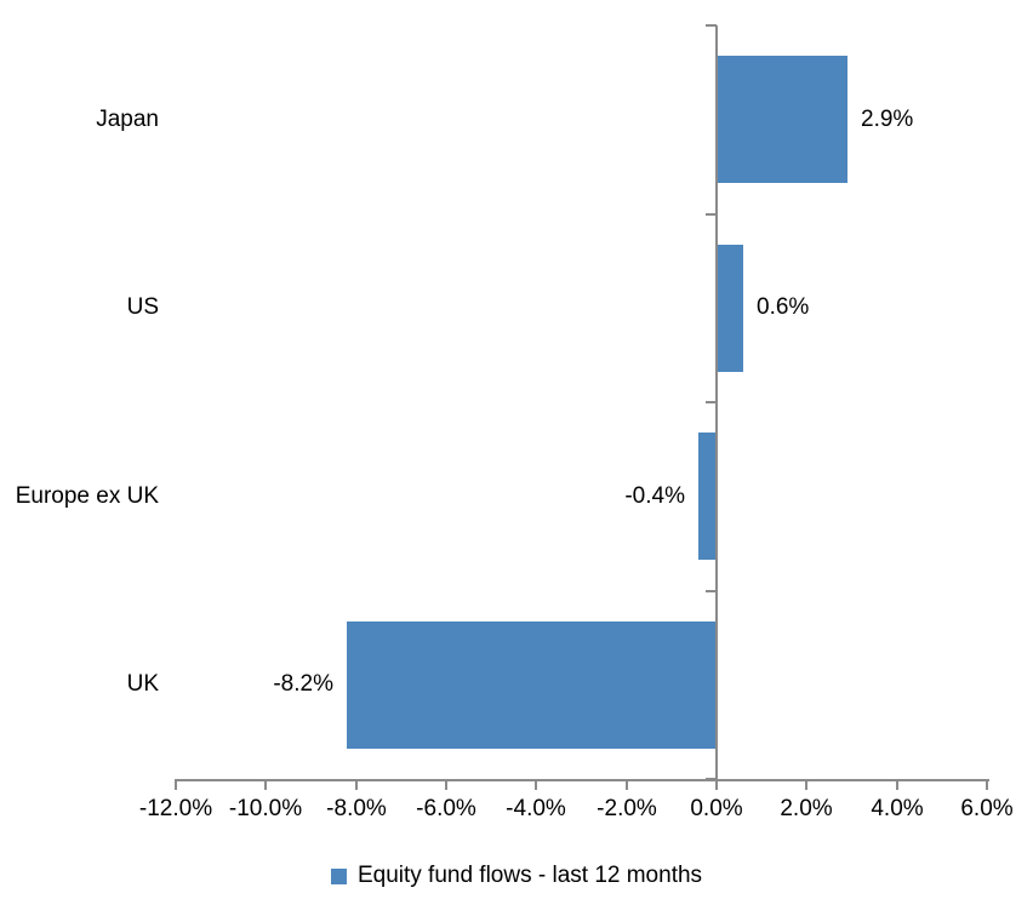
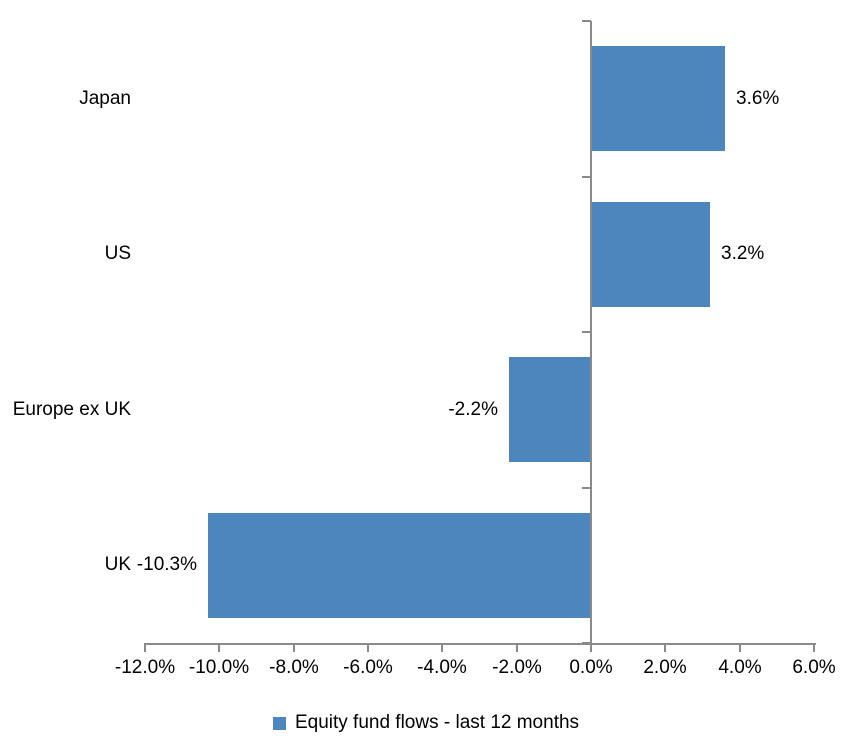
Japan: 2.9% -> 3.6%
US: 0.6% -> 3.2%
Europe ex UK: -0.4% -> -2.2%
UK: -8.2% -> -10.3%
